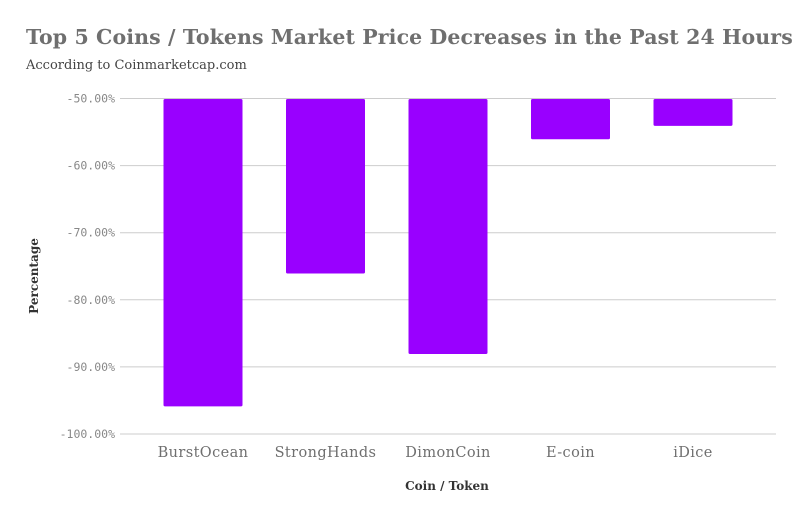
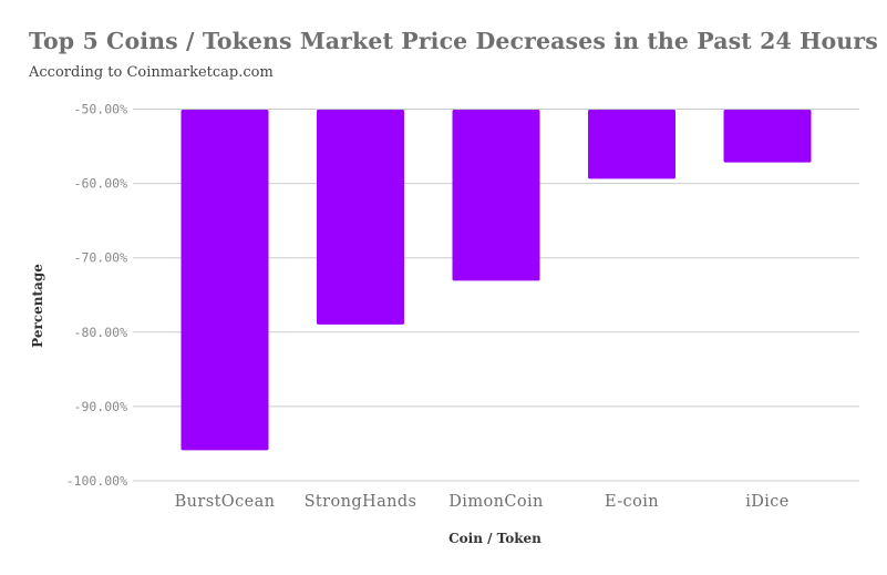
StrongHands: -76% -> -79%
DimonCoin: -88% -> -73%
E-coin: -56% -> -59%
iDice: -54% -> -57%
